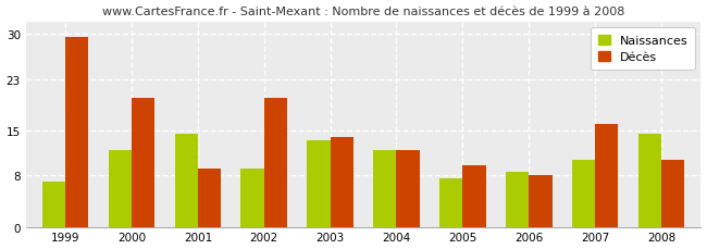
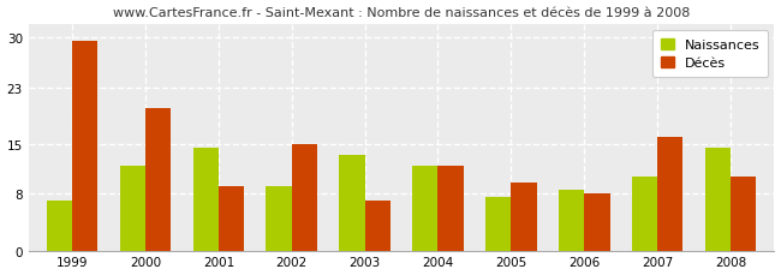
Décès/2002: 20.0 -> 15.0
Décès/2003: 14.0 -> 7.0
